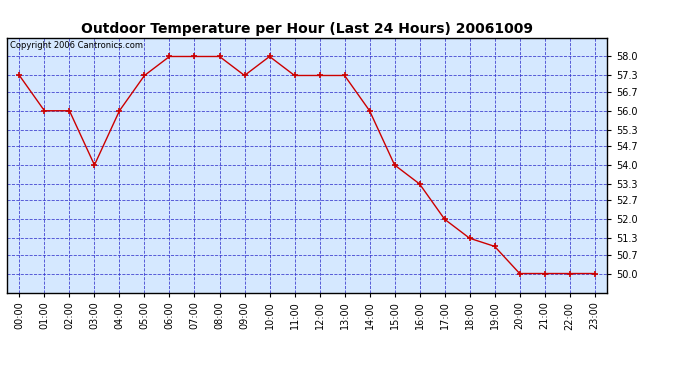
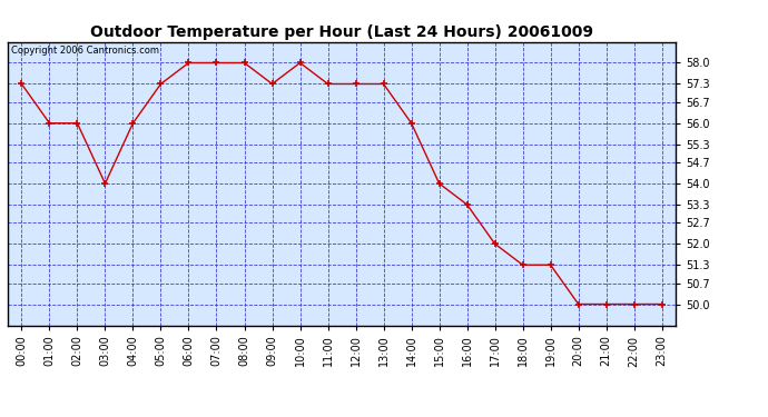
19:00: 51.0 -> 51.3
